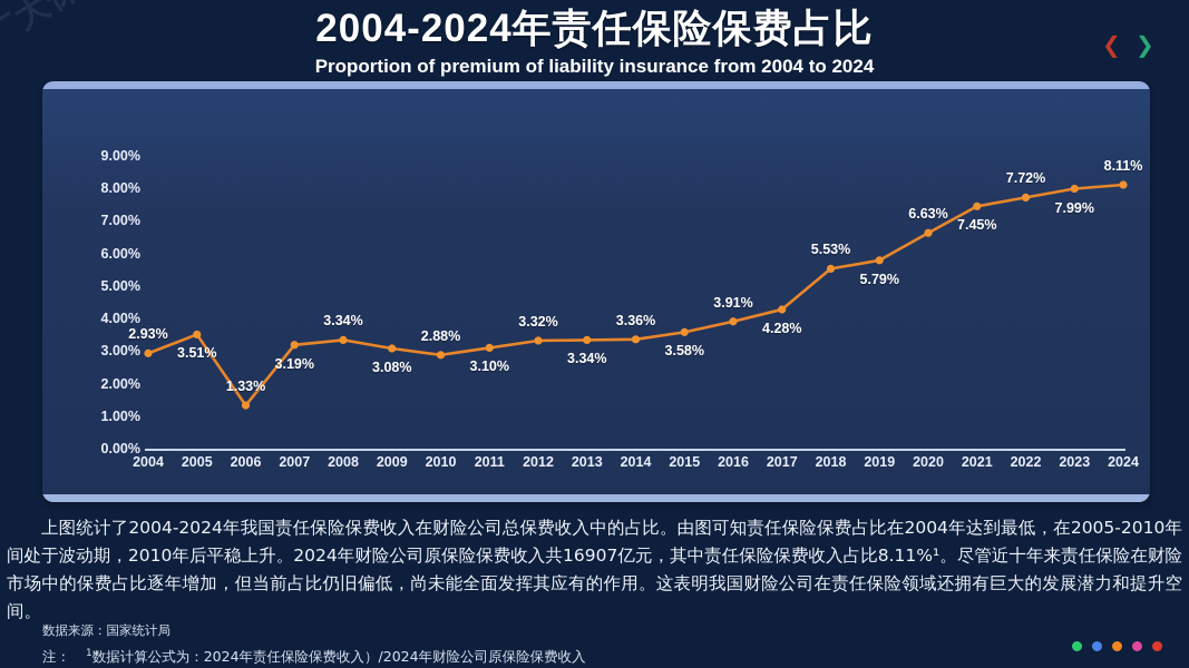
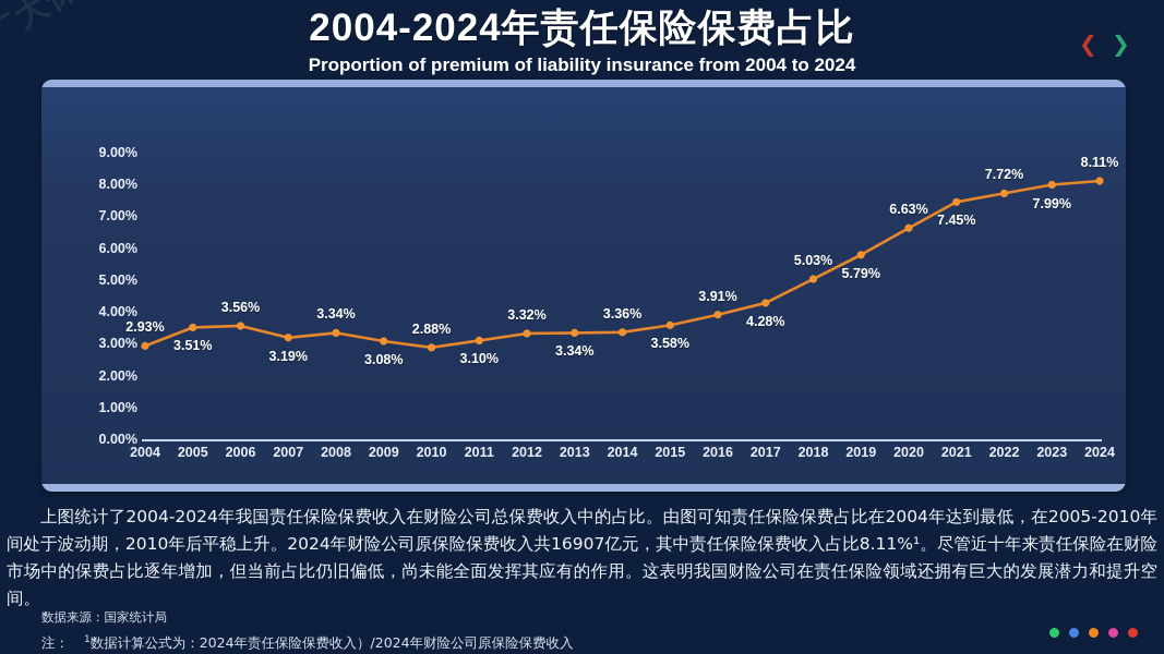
2006: 1.33% -> 3.56%
2018: 5.53% -> 5.03%
